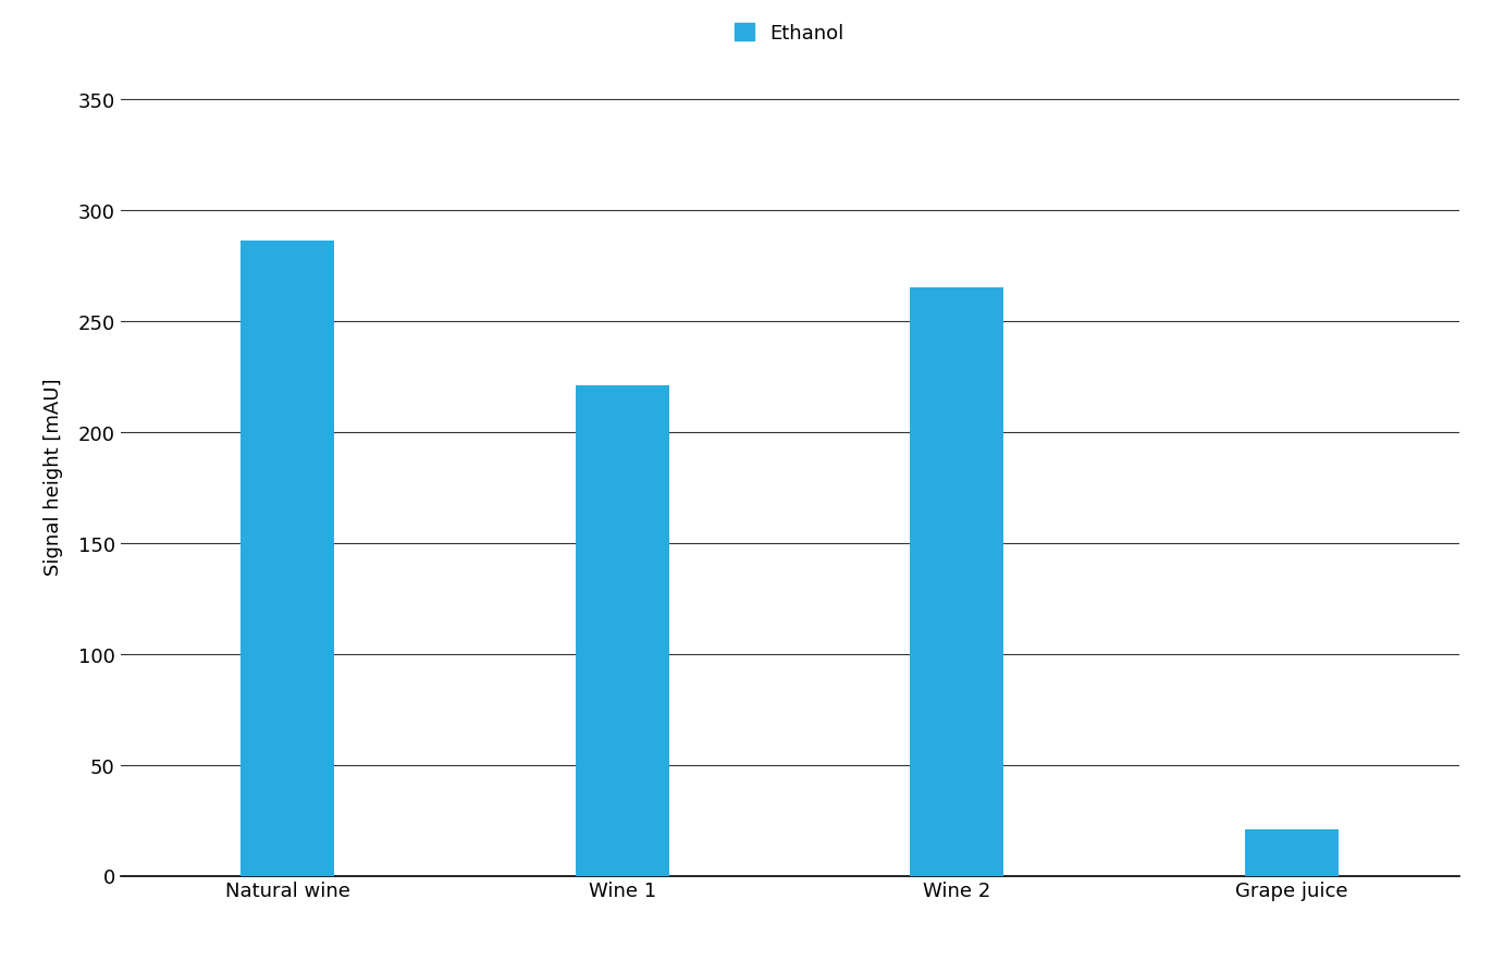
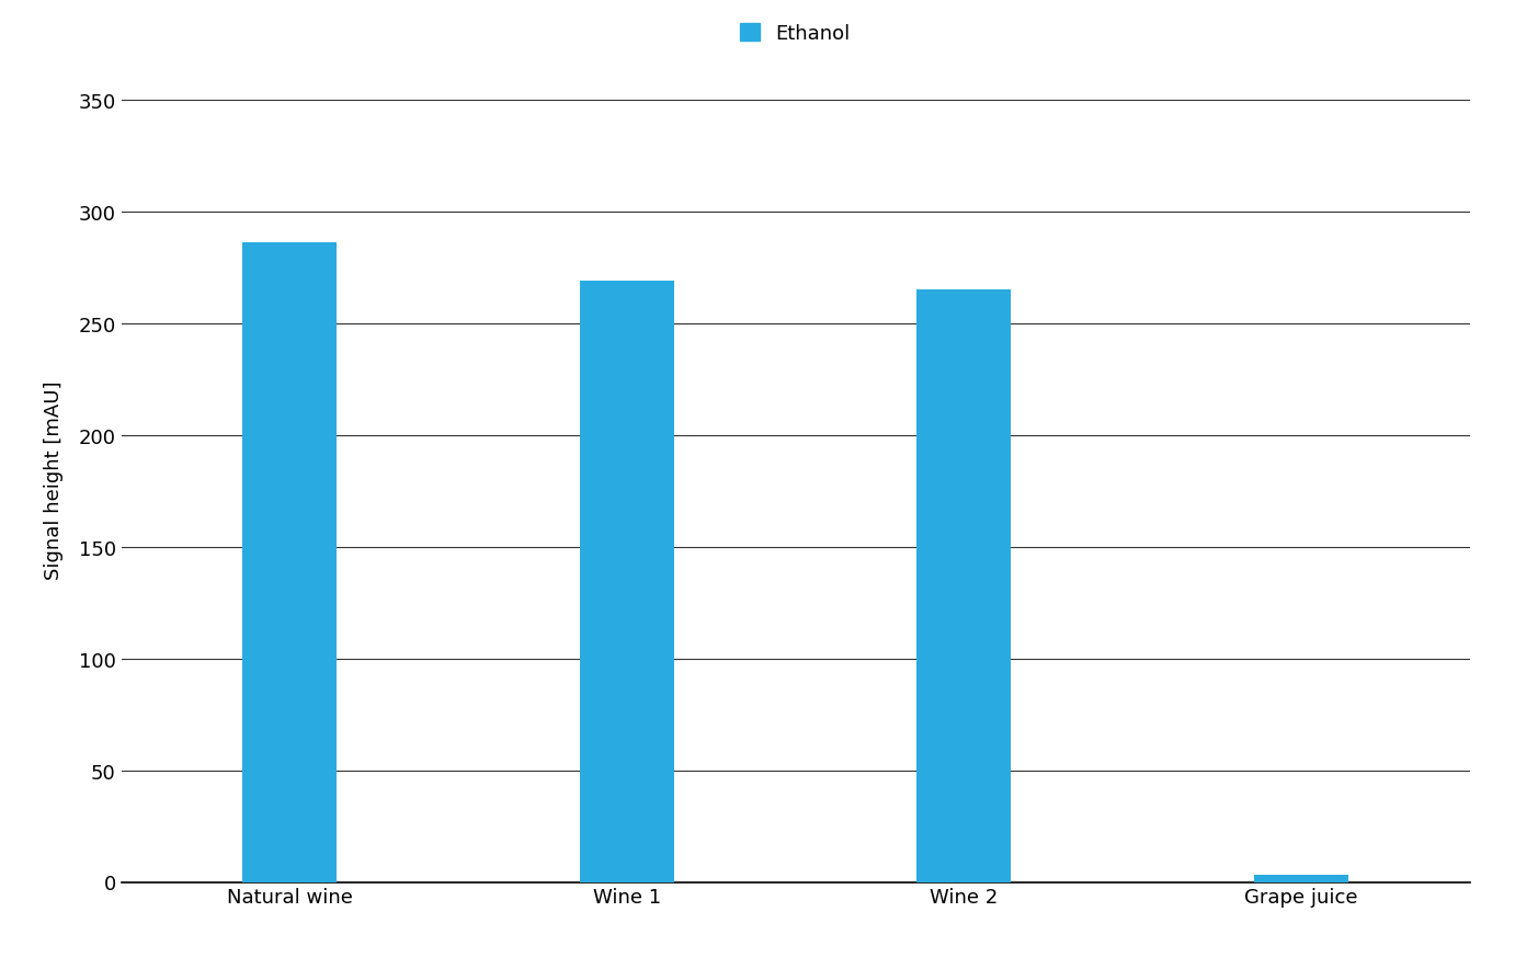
Wine 1: 221 -> 269
Grape juice: 21 -> 3
